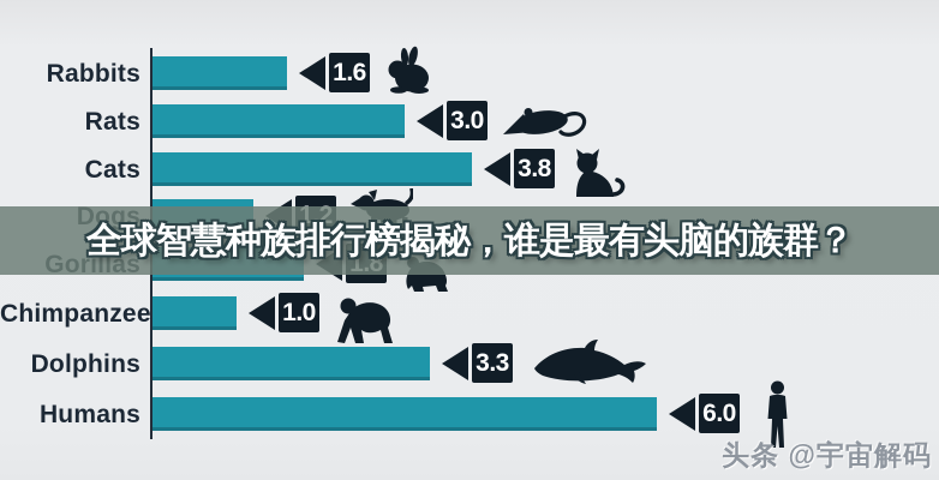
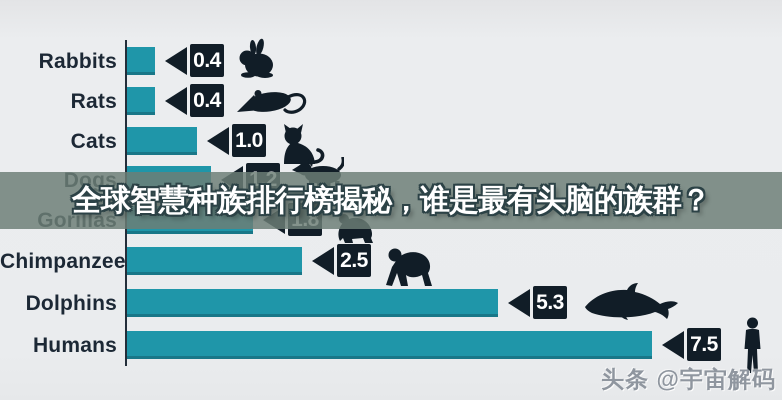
Rabbits: 1.6 -> 0.4
Rats: 3.0 -> 0.4
Cats: 3.8 -> 1.0
Chimpanzees: 1.0 -> 2.5
Dolphins: 3.3 -> 5.3
Humans: 6.0 -> 7.5
